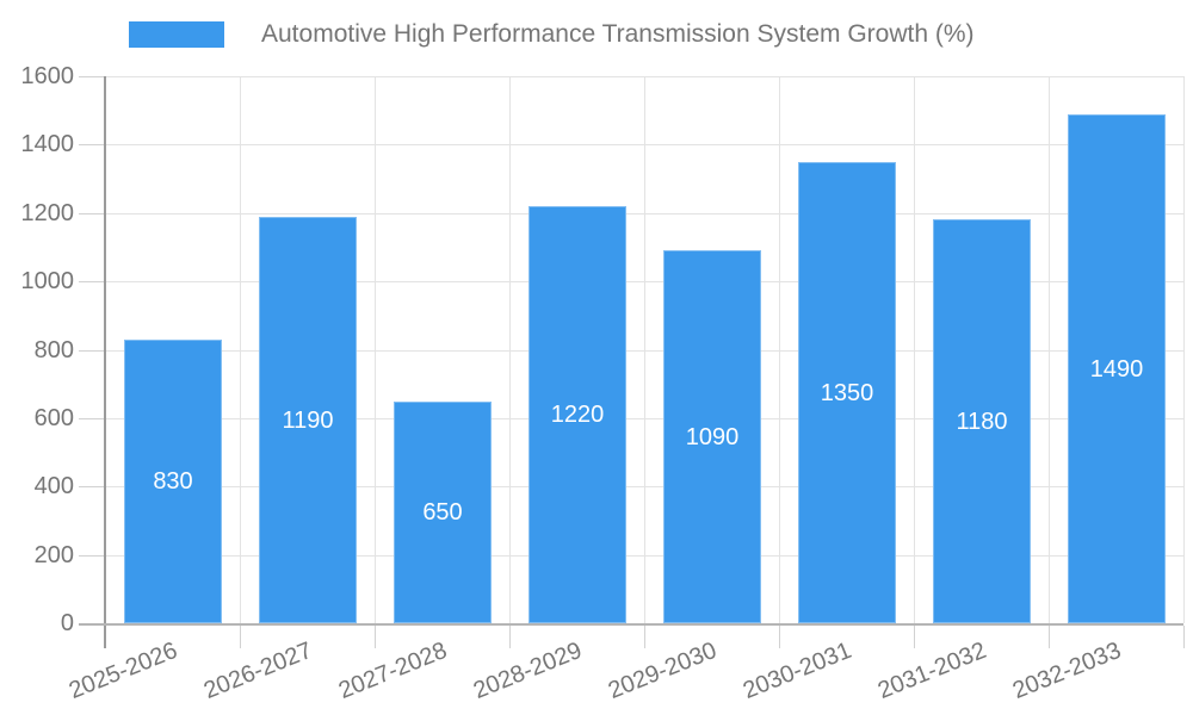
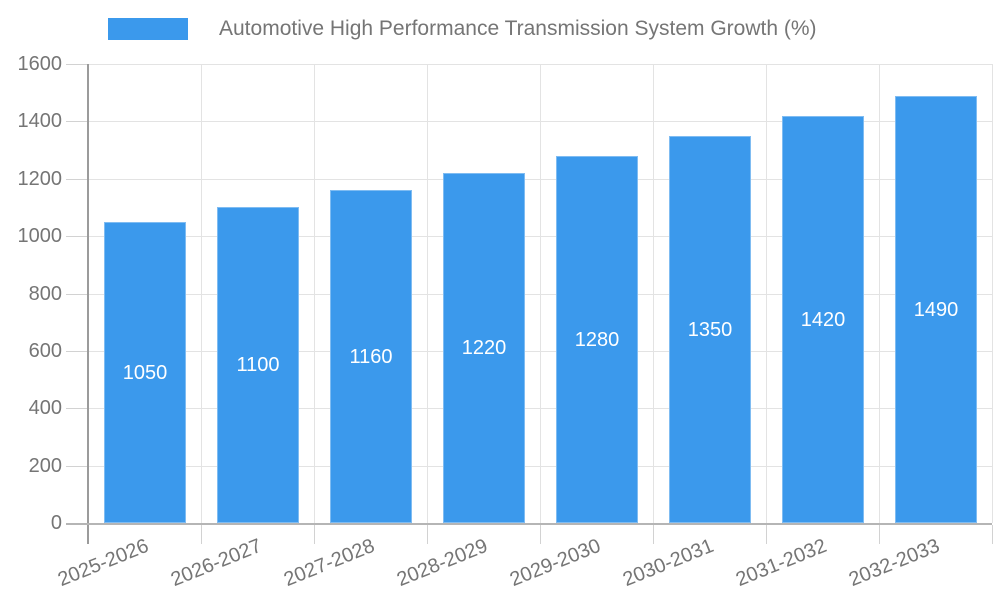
2025-2026: 830 -> 1050
2026-2027: 1190 -> 1100
2027-2028: 650 -> 1160
2029-2030: 1090 -> 1280
2031-2032: 1180 -> 1420
